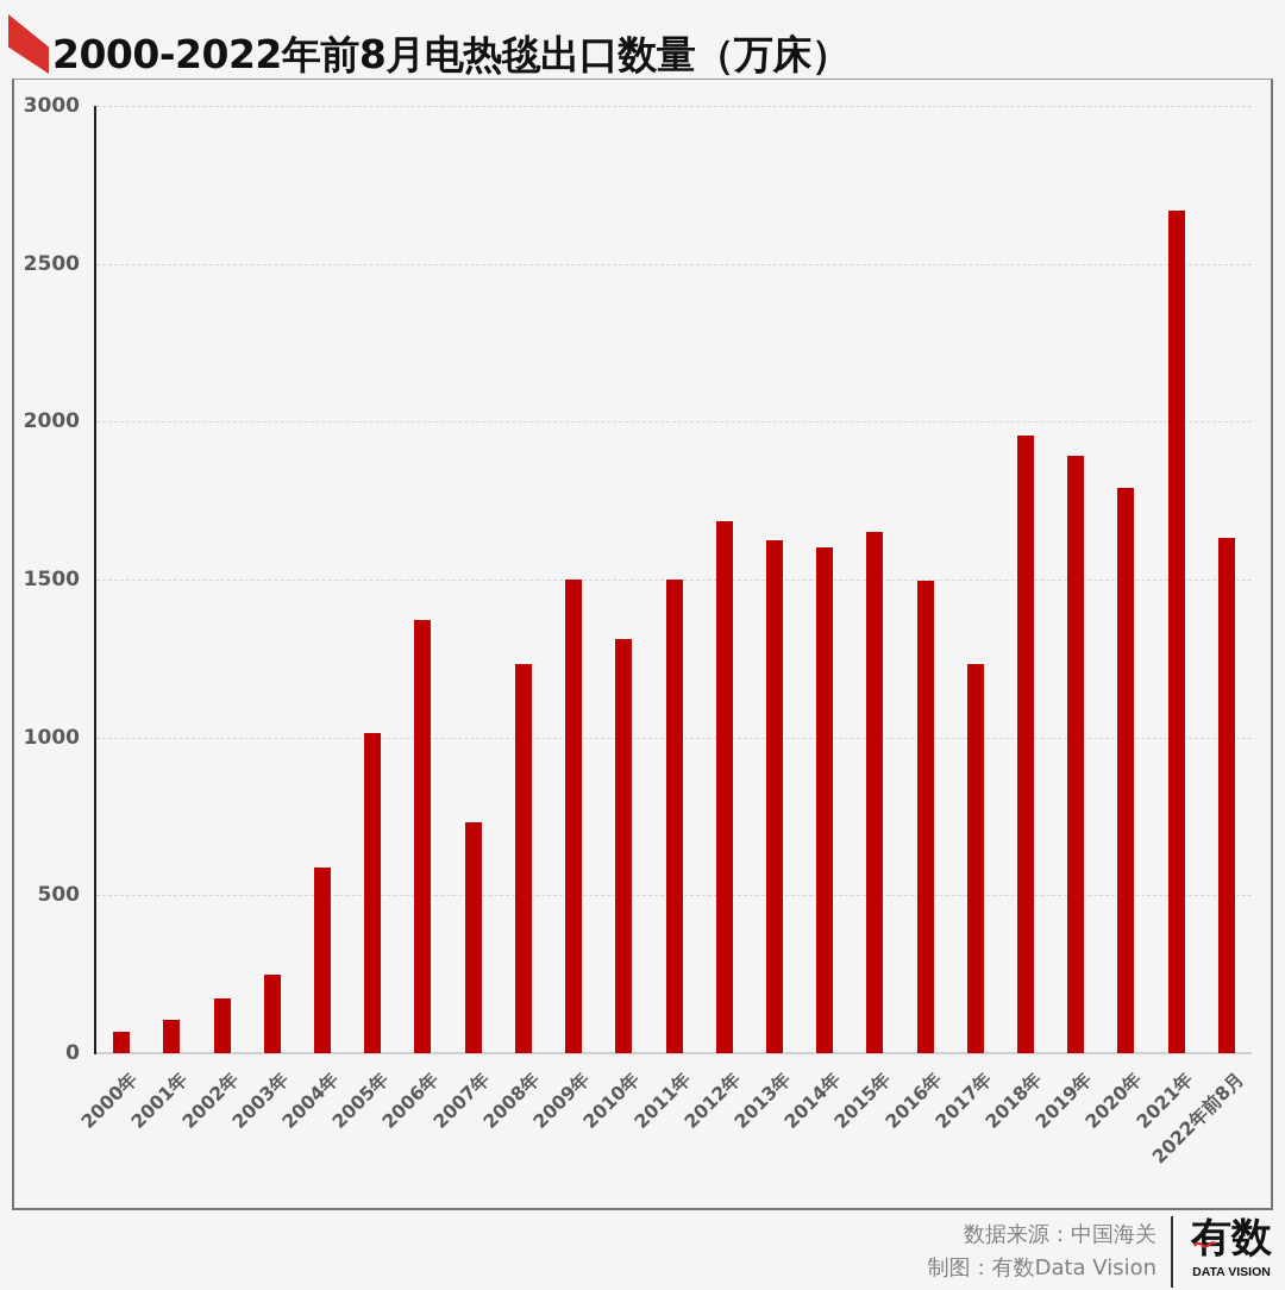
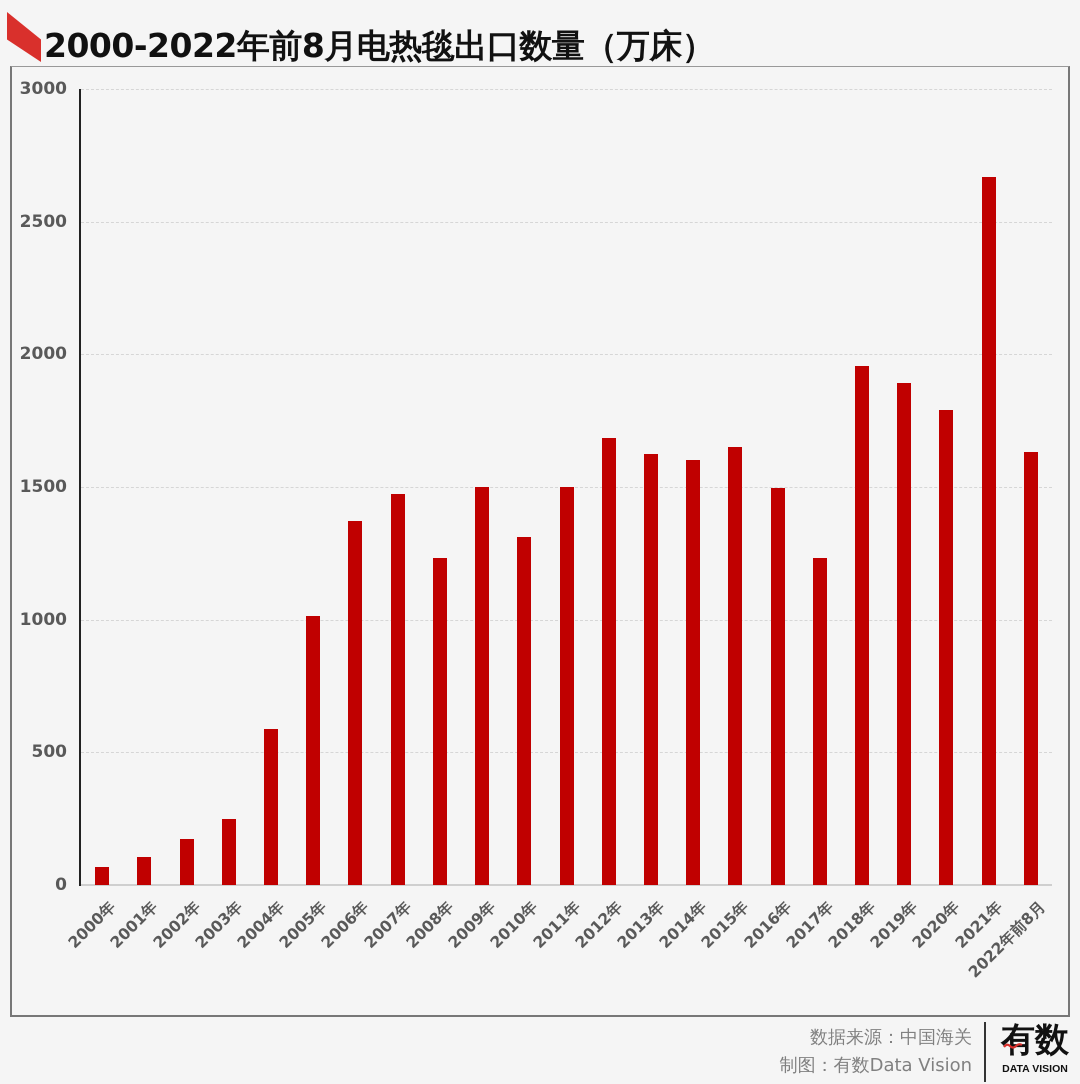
2007年: 730 -> 1480
